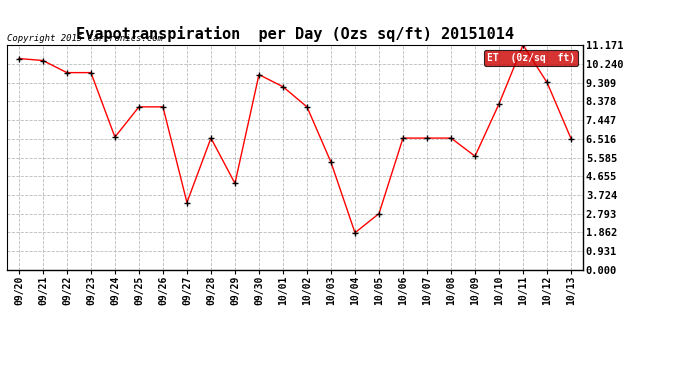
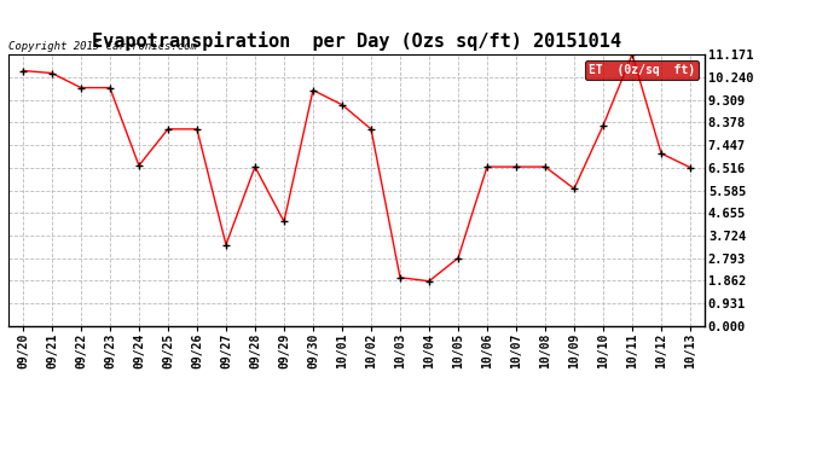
10/03: 5.35 -> 2.00
10/12: 9.31 -> 7.10
